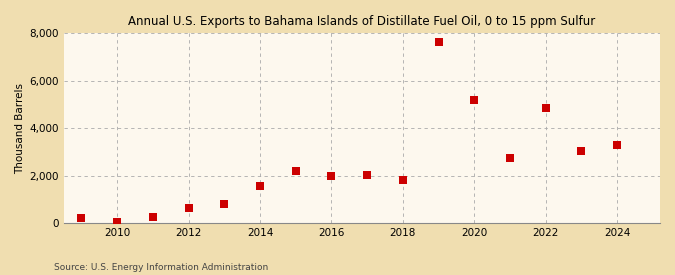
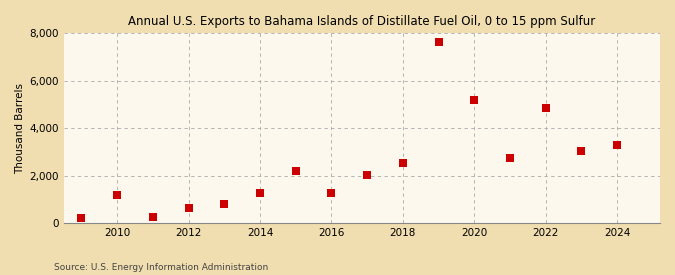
2010: 50 -> 1,200
2014: 1,550 -> 1,250
2016: 2,000 -> 1,250
2018: 1,800 -> 2,550
